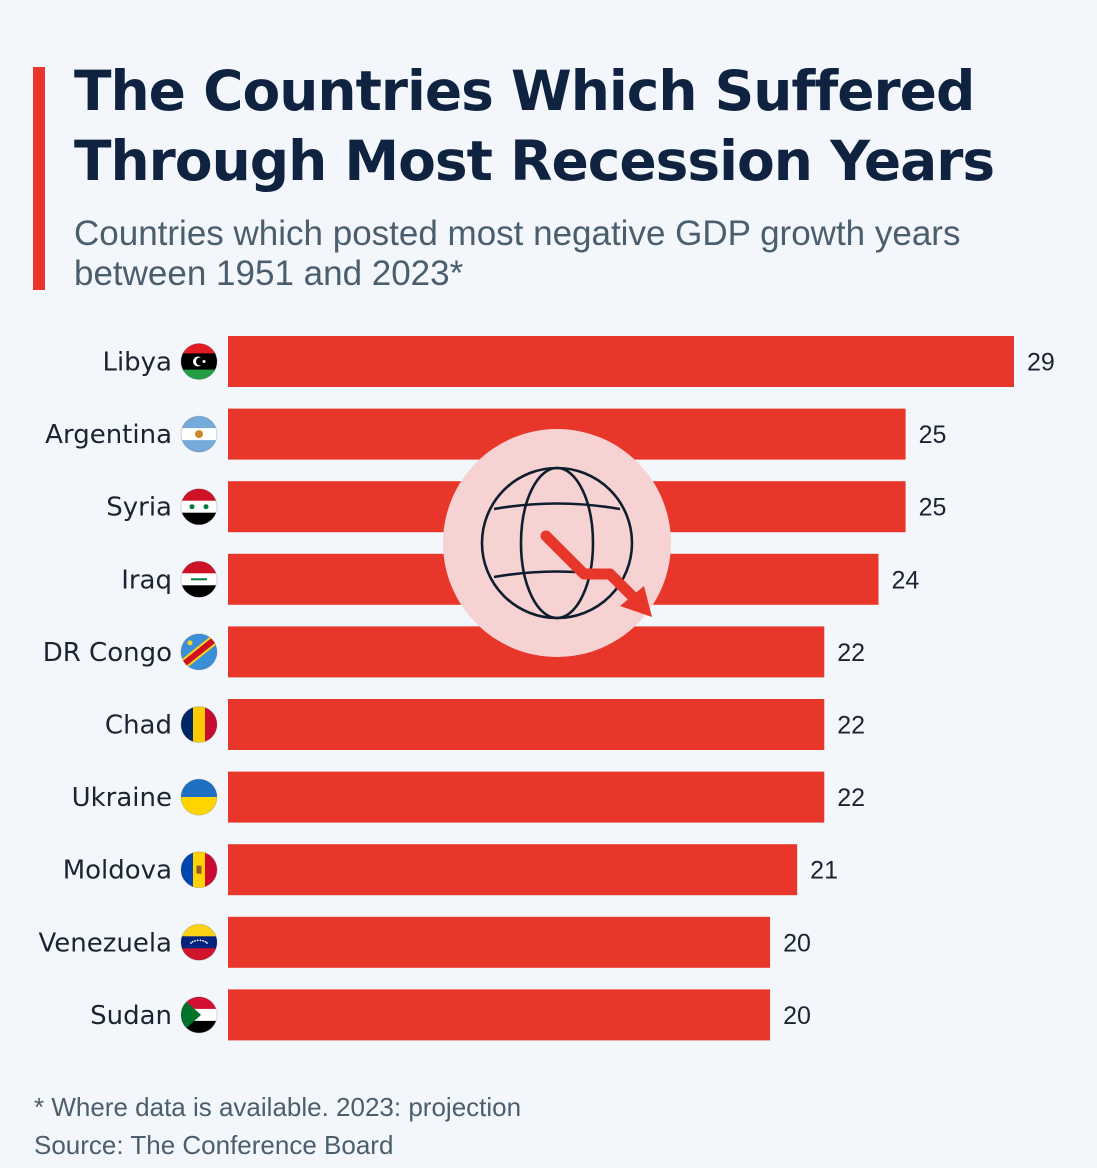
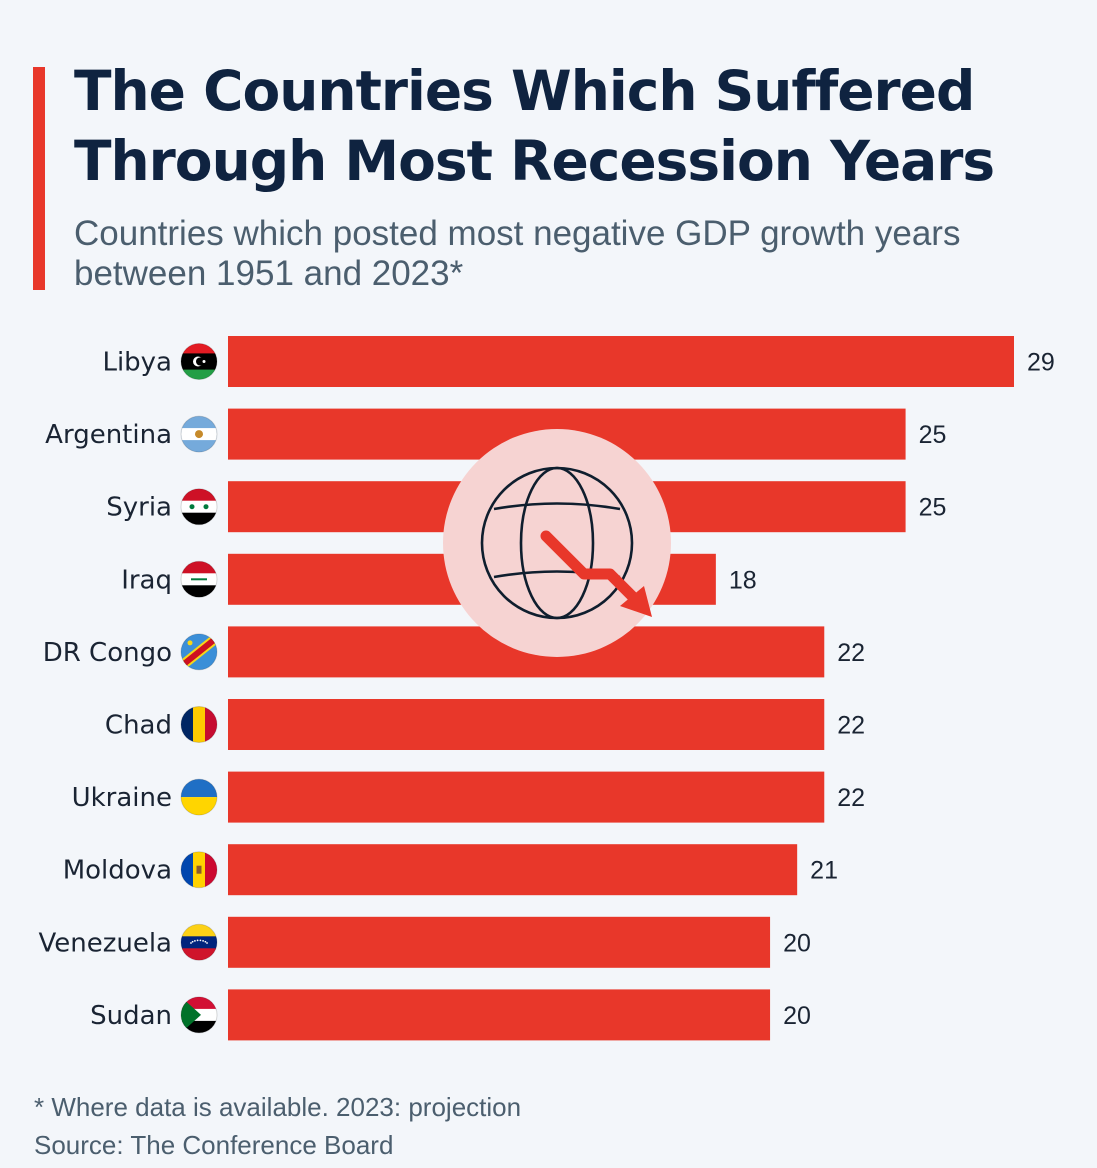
Iraq: 24 -> 18
